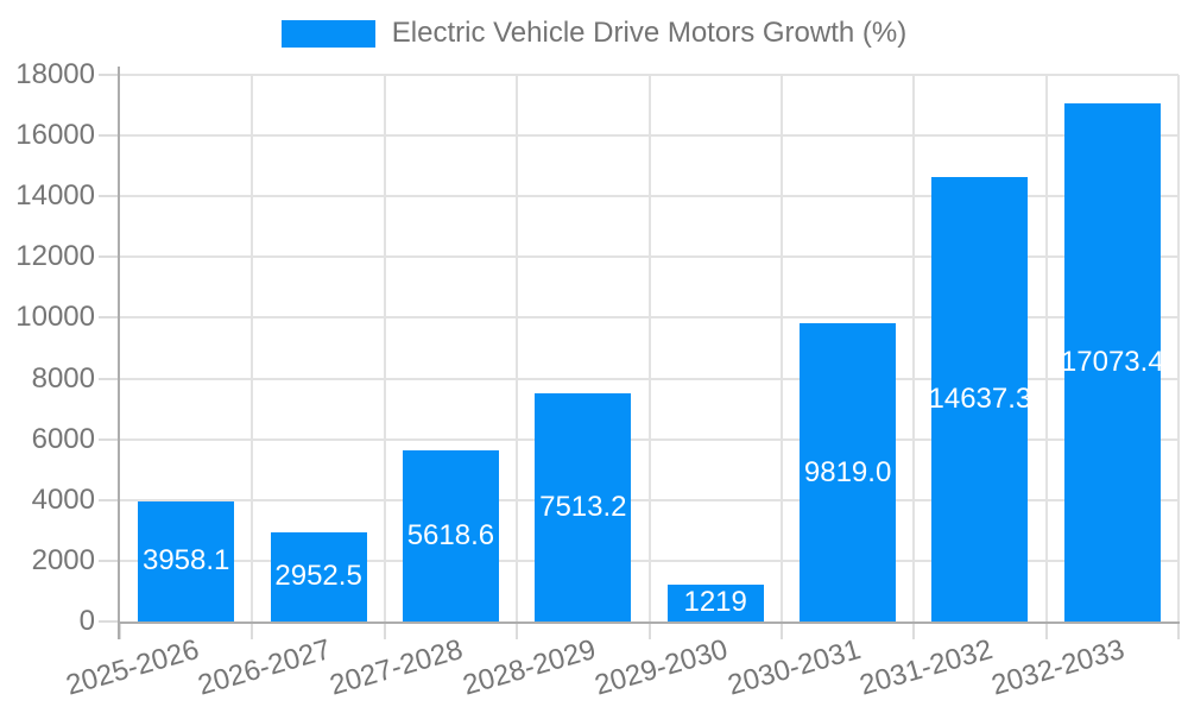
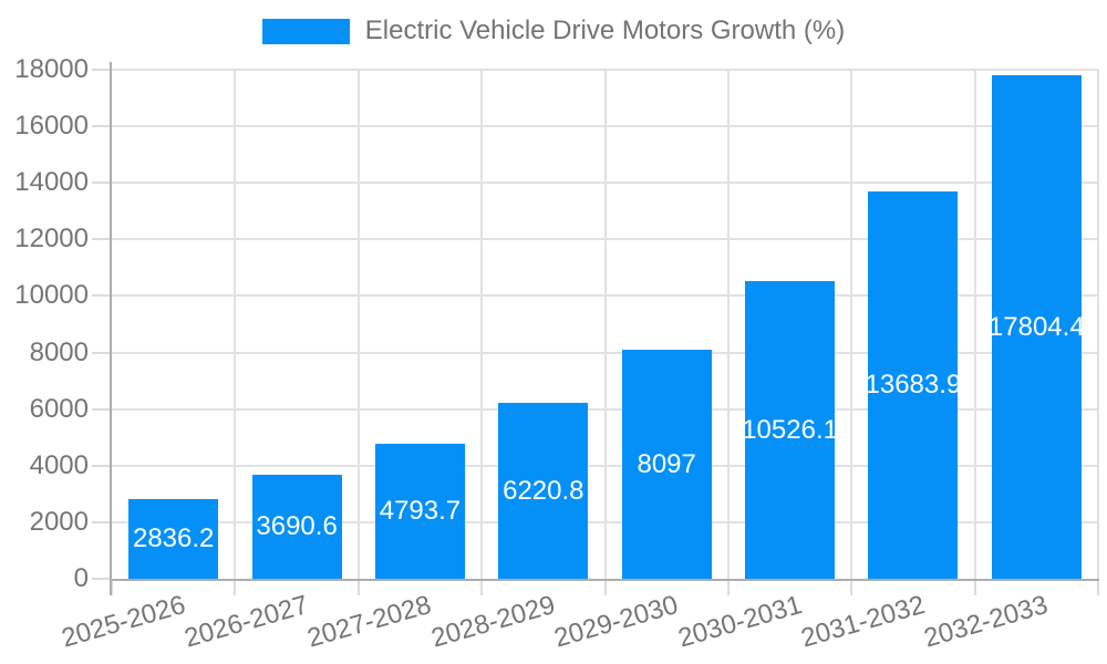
2025-2026: 3958.1 -> 2836.2
2026-2027: 2952.5 -> 3690.6
2027-2028: 5618.6 -> 4793.7
2028-2029: 7513.2 -> 6220.8
2029-2030: 1219 -> 8097
2030-2031: 9819.0 -> 10526.1
2031-2032: 14637.3 -> 13683.9
2032-2033: 17073.4 -> 17804.4
